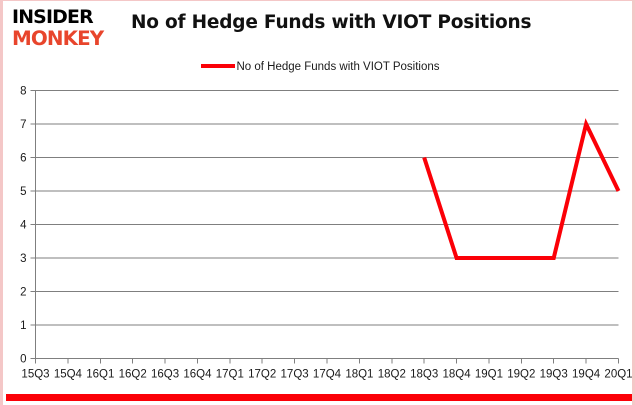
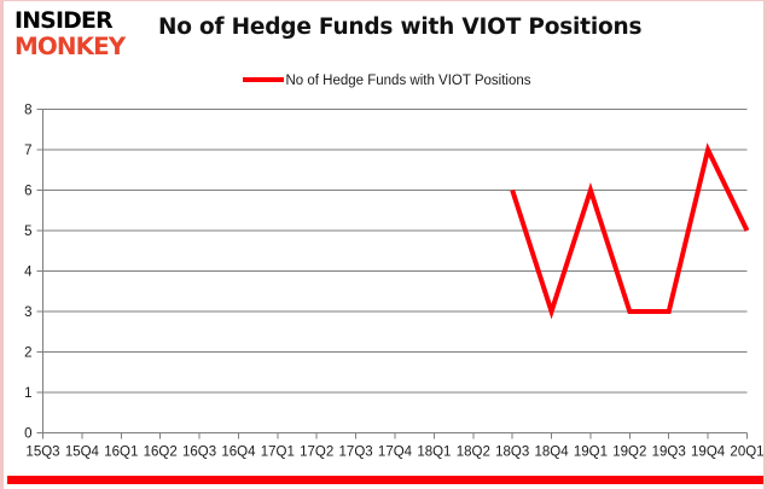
19Q1: 3 -> 6
